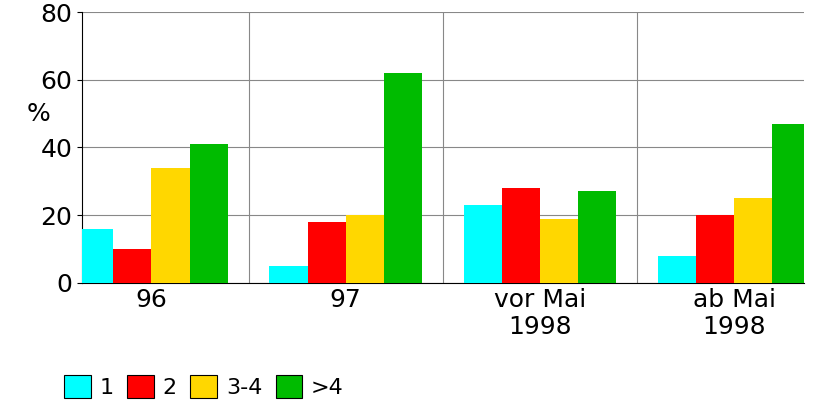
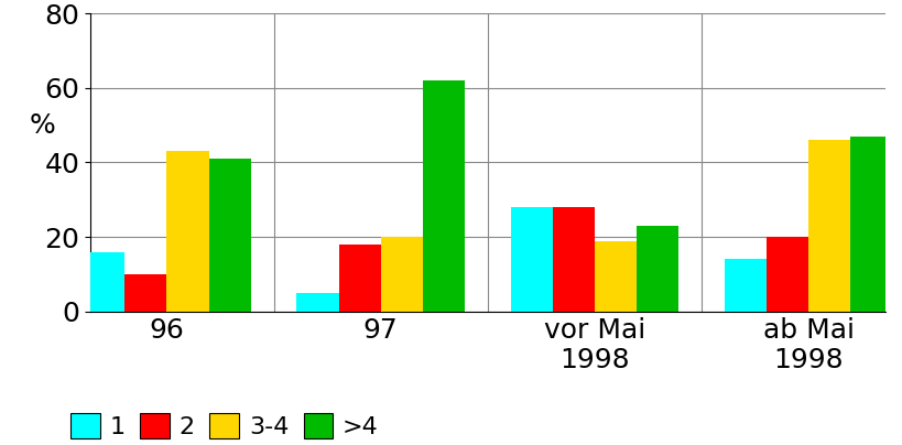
3-4/96: 34 -> 43
1/vor Mai 1998: 23 -> 28
>4/vor Mai 1998: 27 -> 23
1/ab Mai 1998: 8 -> 14
3-4/ab Mai 1998: 25 -> 46
